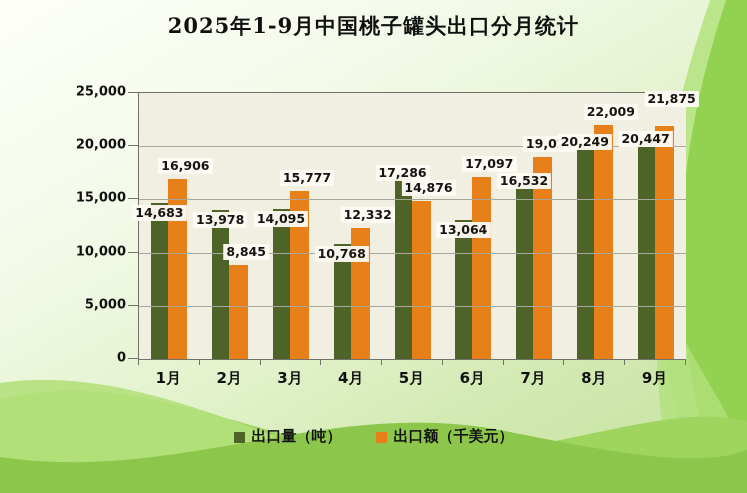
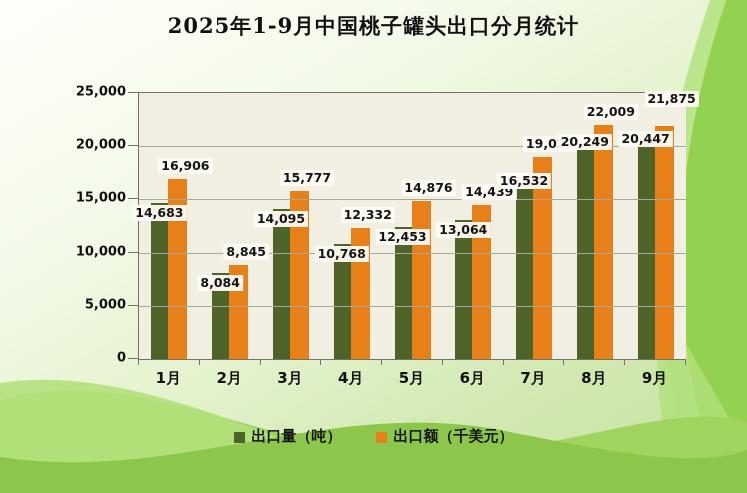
出口量（吨）/2月: 13,978 -> 8,084
出口量（吨）/5月: 17,286 -> 12,453
出口额（千美元）/6月: 17,097 -> 14,439
